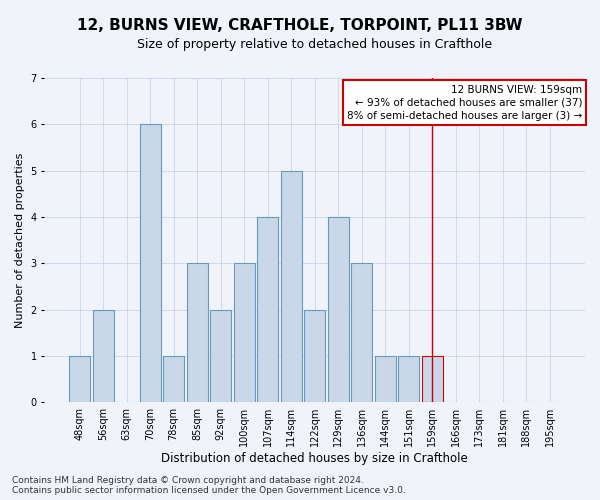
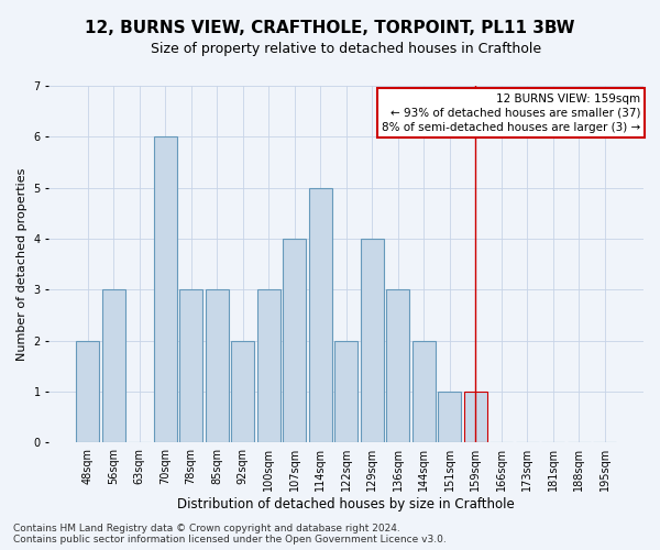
48sqm: 1 -> 2
56sqm: 2 -> 3
78sqm: 1 -> 3
144sqm: 1 -> 2
